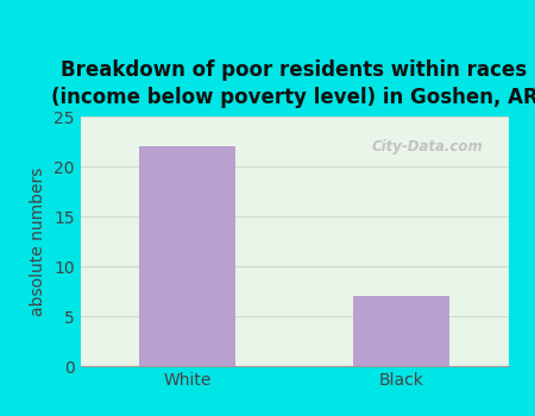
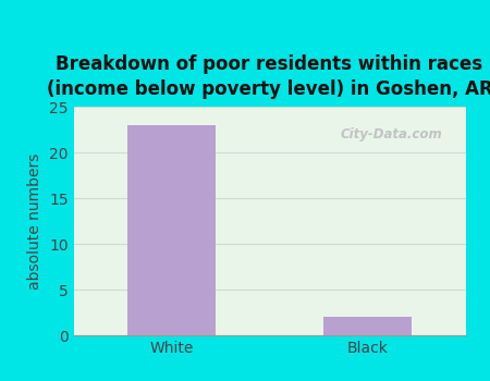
White: 22 -> 23
Black: 7 -> 2
